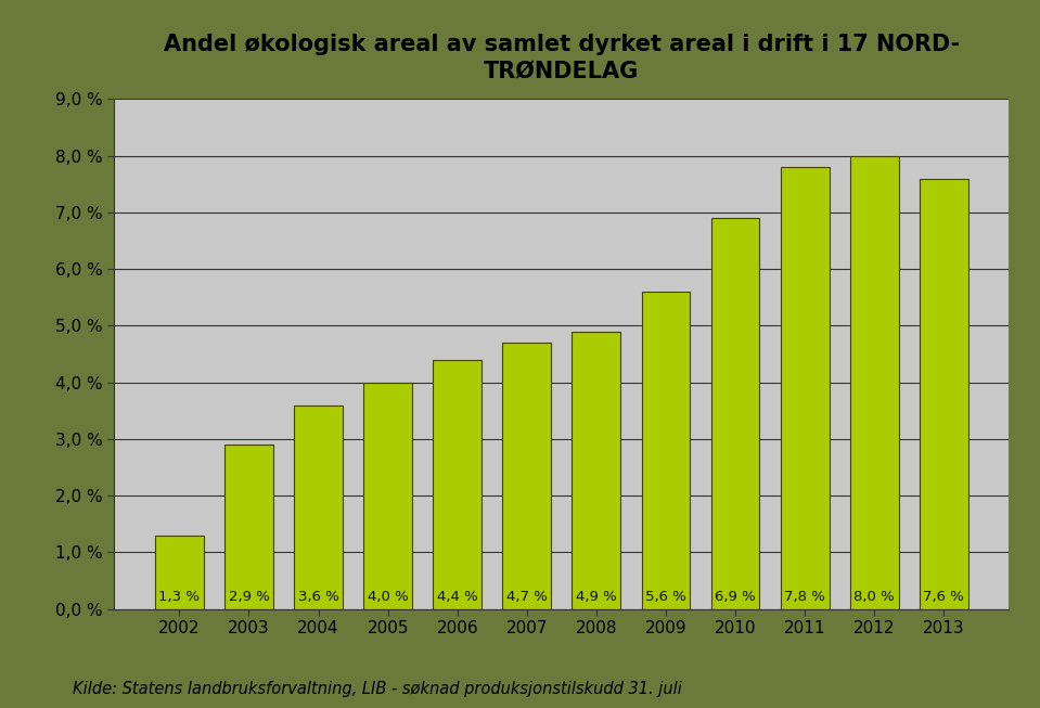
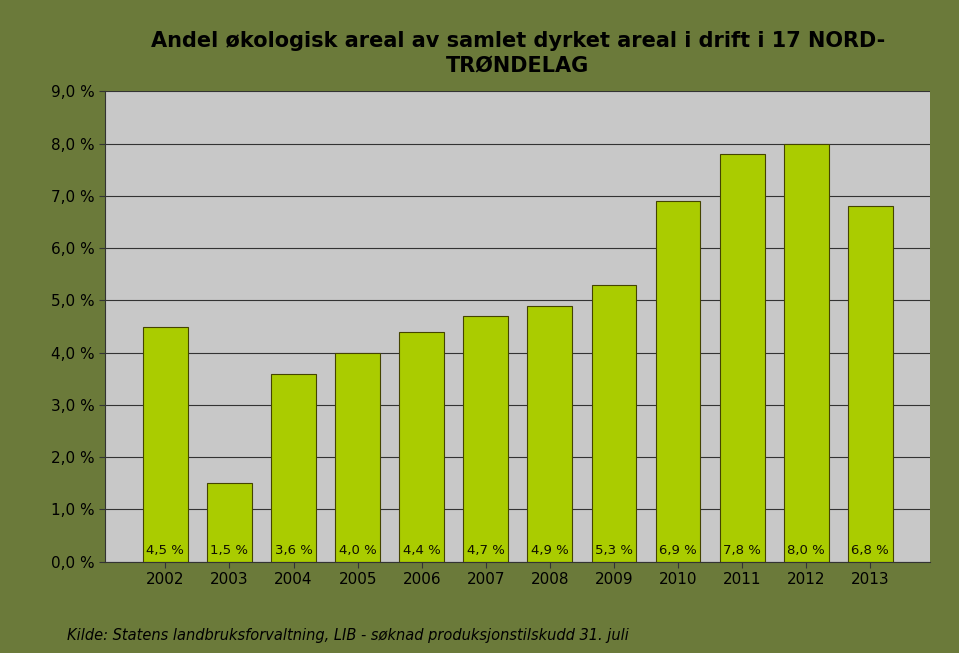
2002: 1,3 -> 4,5
2003: 2,9 -> 1,5
2009: 5,6 -> 5,3
2013: 7,6 -> 6,8
